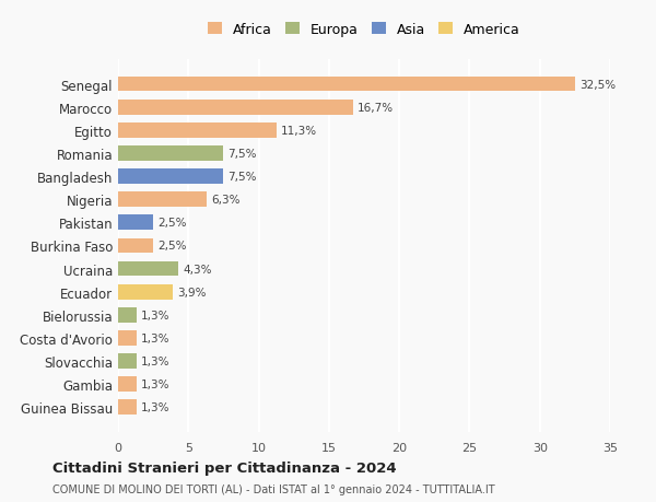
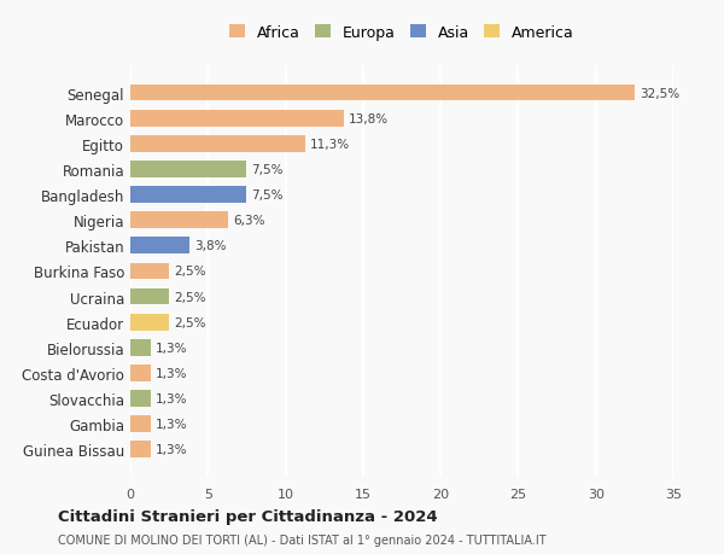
Marocco: 16,7% -> 13,8%
Pakistan: 2,5% -> 3,8%
Ucraina: 4,3% -> 2,5%
Ecuador: 3,9% -> 2,5%
